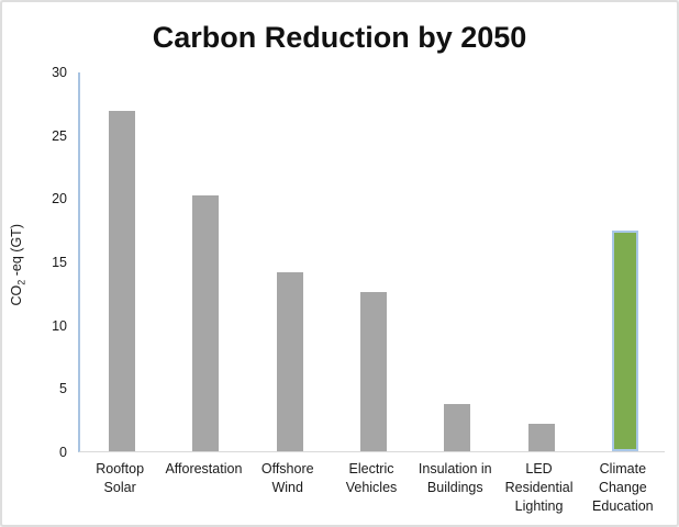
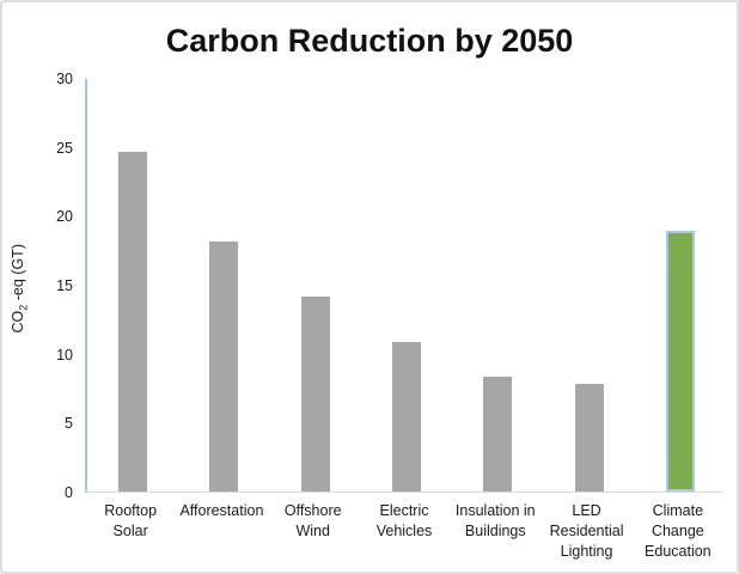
Rooftop Solar: 26.9 -> 24.6
Afforestation: 20.2 -> 18.1
Electric Vehicles: 12.6 -> 10.8
Insulation in Buildings: 3.7 -> 8.3
LED Residential Lighting: 2.2 -> 7.8
Climate Change Education: 17.4 -> 18.9
